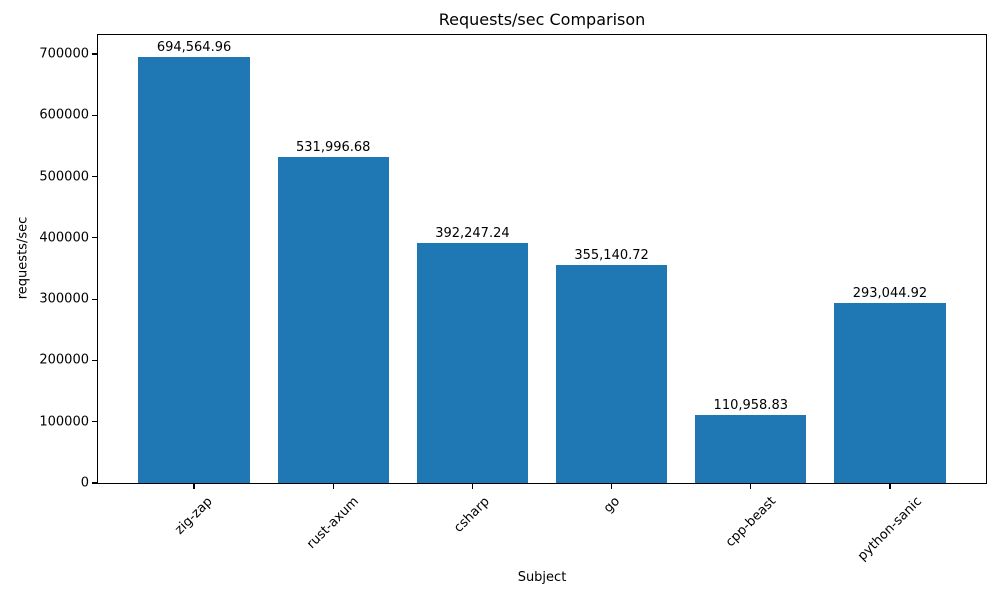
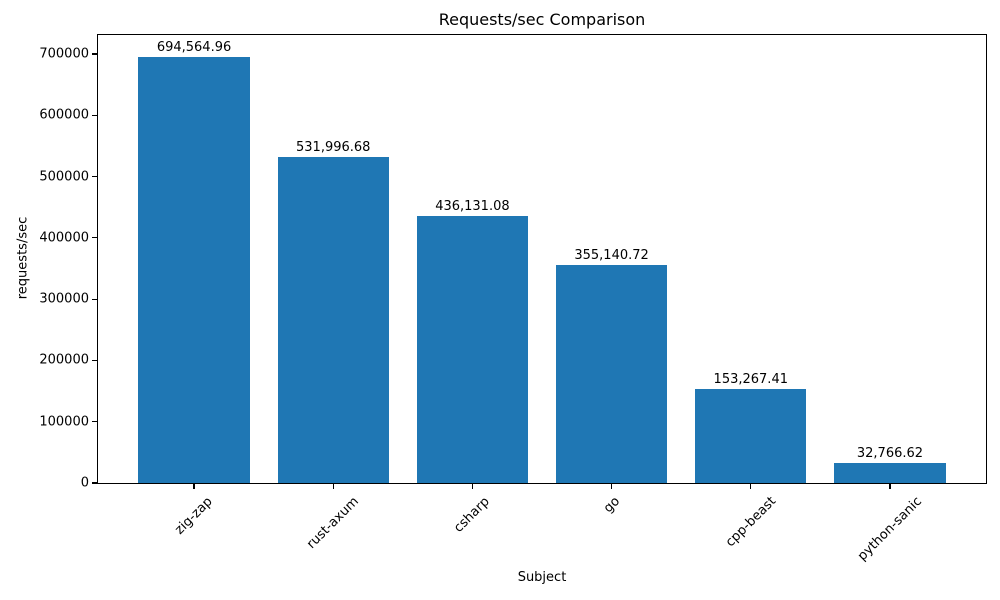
csharp: 392,247.24 -> 436,131.08
cpp-beast: 110,958.83 -> 153,267.41
python-sanic: 293,044.92 -> 32,766.62
